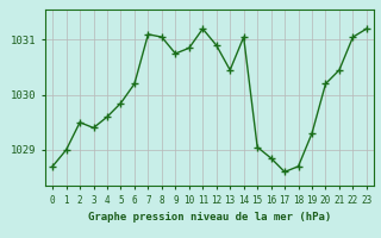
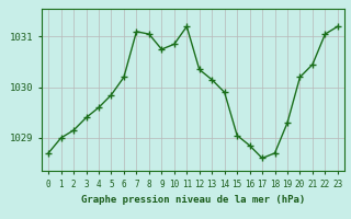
2: 1029.50 -> 1029.15
12: 1030.90 -> 1030.35
13: 1030.45 -> 1030.15
14: 1031.05 -> 1029.90
